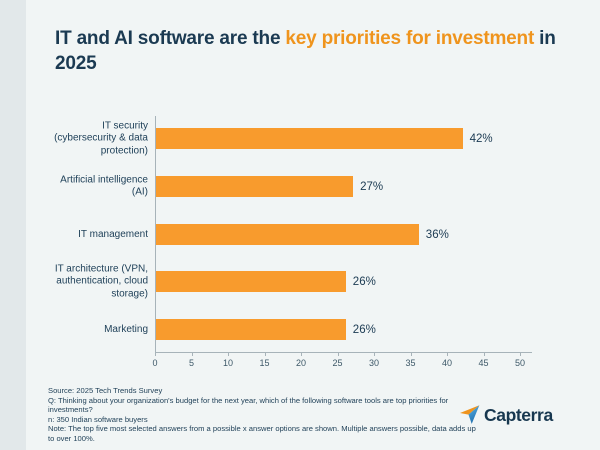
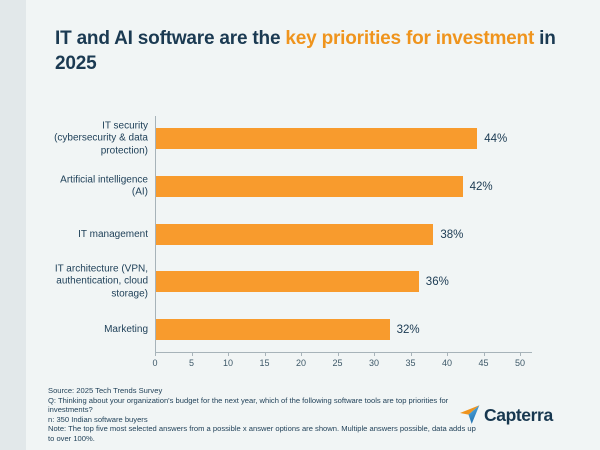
IT security (cybersecurity & data protection): 42% -> 44%
Artificial intelligence (AI): 27% -> 42%
IT management: 36% -> 38%
IT architecture (VPN, authentication, cloud storage): 26% -> 36%
Marketing: 26% -> 32%
